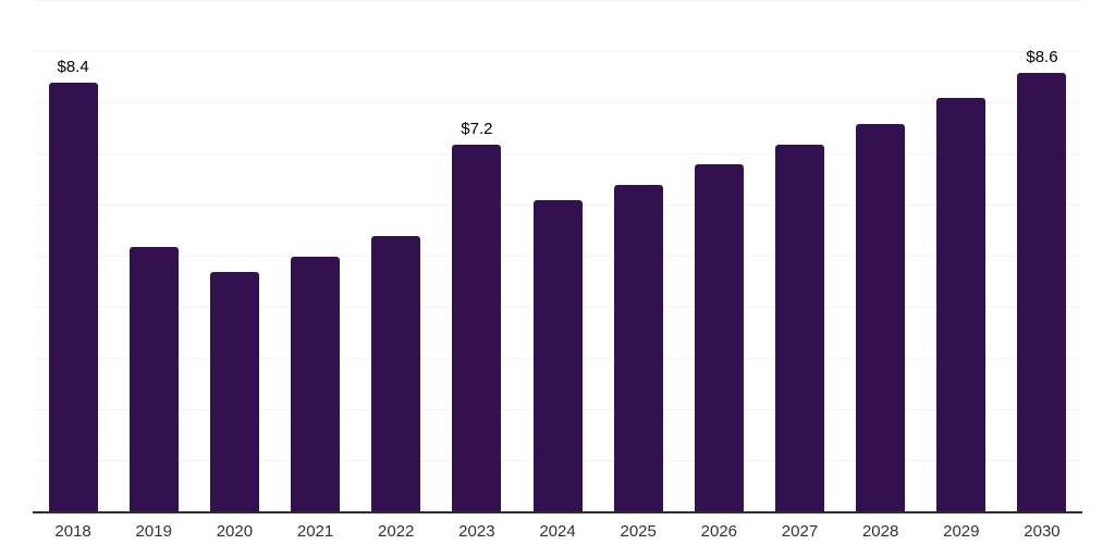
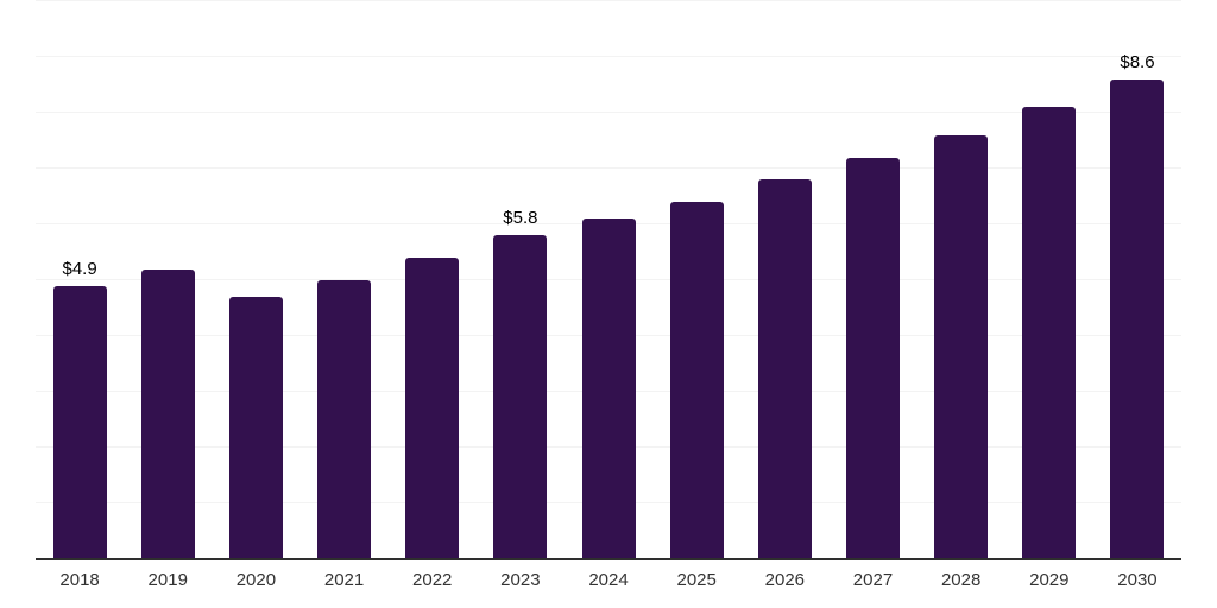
2018: $8.4 -> $4.9
2023: $7.2 -> $5.8
